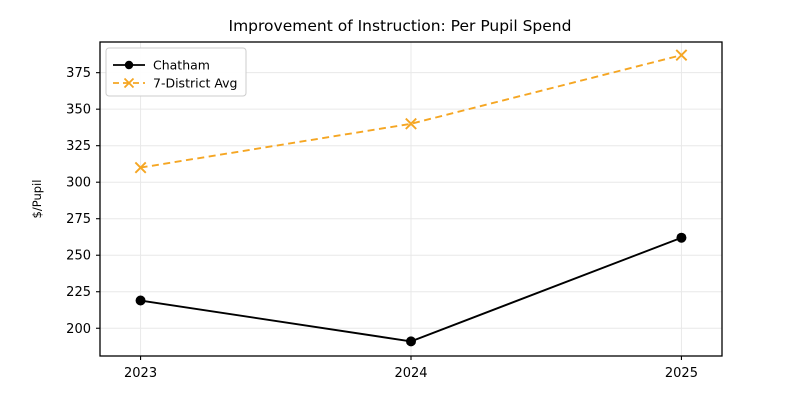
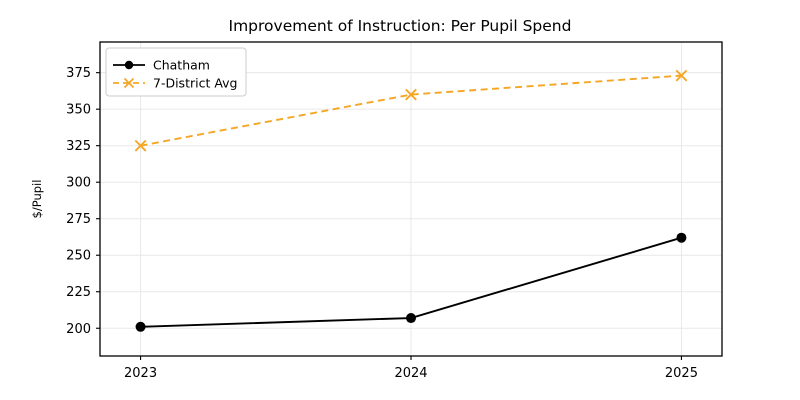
Chatham/2023: 219 -> 201
7-District Avg/2023: 310 -> 325
Chatham/2024: 191 -> 207
7-District Avg/2024: 340 -> 360
7-District Avg/2025: 387 -> 373
